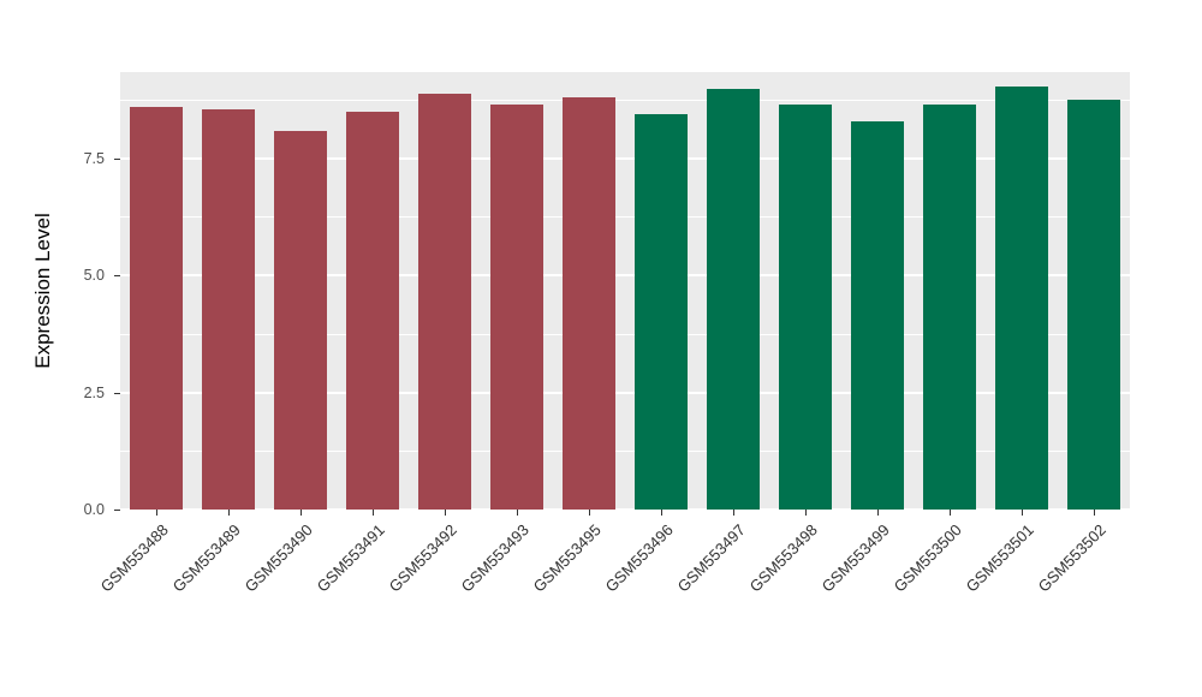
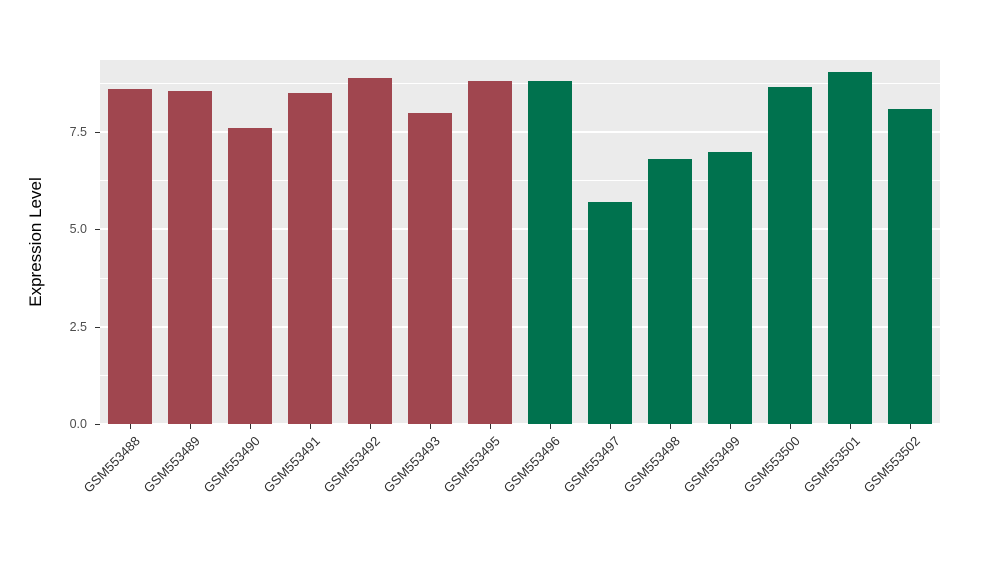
GSM553490: 8.1 -> 7.6
GSM553493: 8.7 -> 8.0
GSM553496: 8.4 -> 8.8
GSM553497: 9.0 -> 5.7
GSM553498: 8.7 -> 6.8
GSM553499: 8.3 -> 7.0
GSM553502: 8.8 -> 8.1
